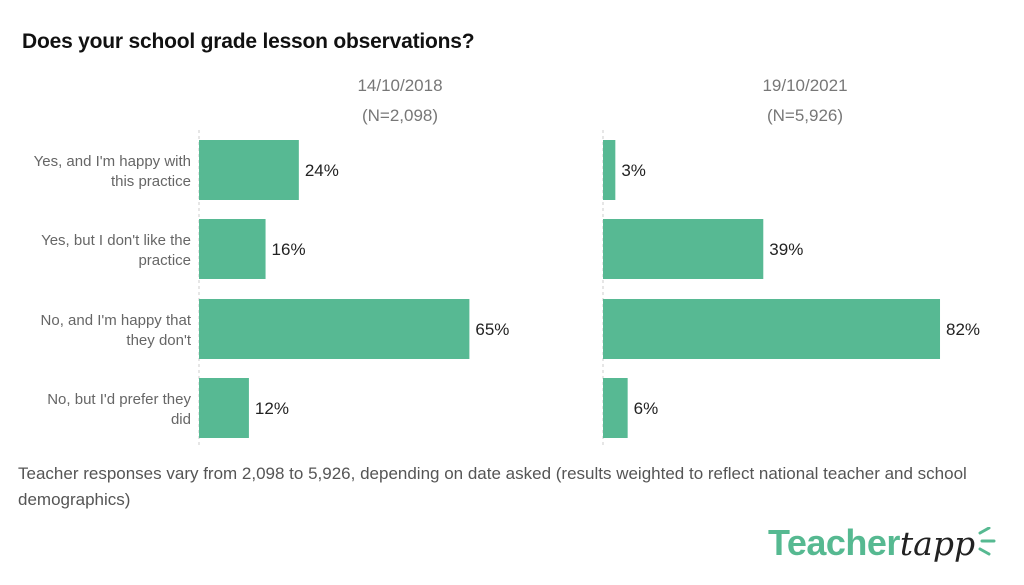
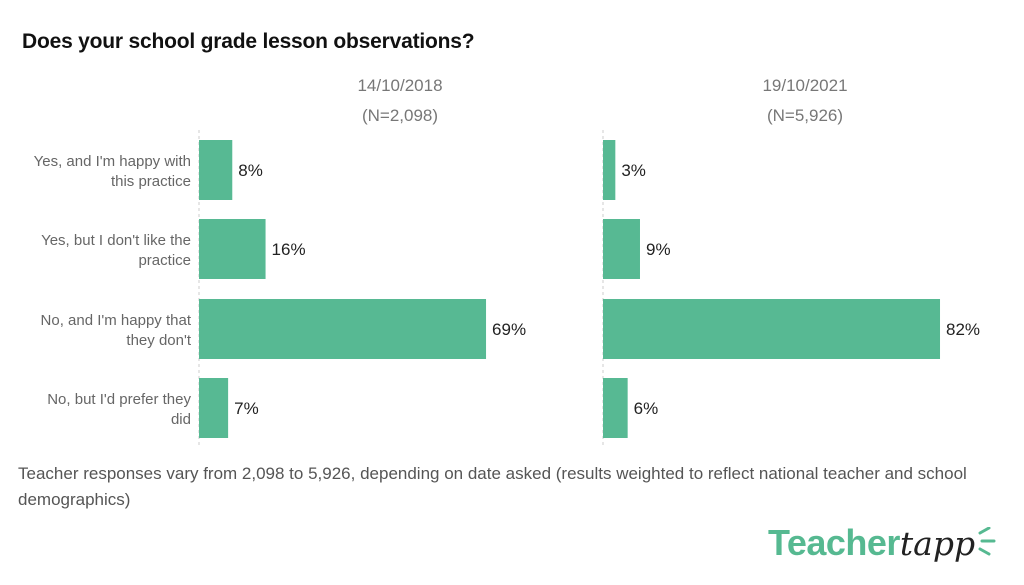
14/10/2018/Yes, and I'm happy with this practice: 24% -> 8%
19/10/2021/Yes, but I don't like the practice: 39% -> 9%
14/10/2018/No, and I'm happy that they don't: 65% -> 69%
14/10/2018/No, but I'd prefer they did: 12% -> 7%
